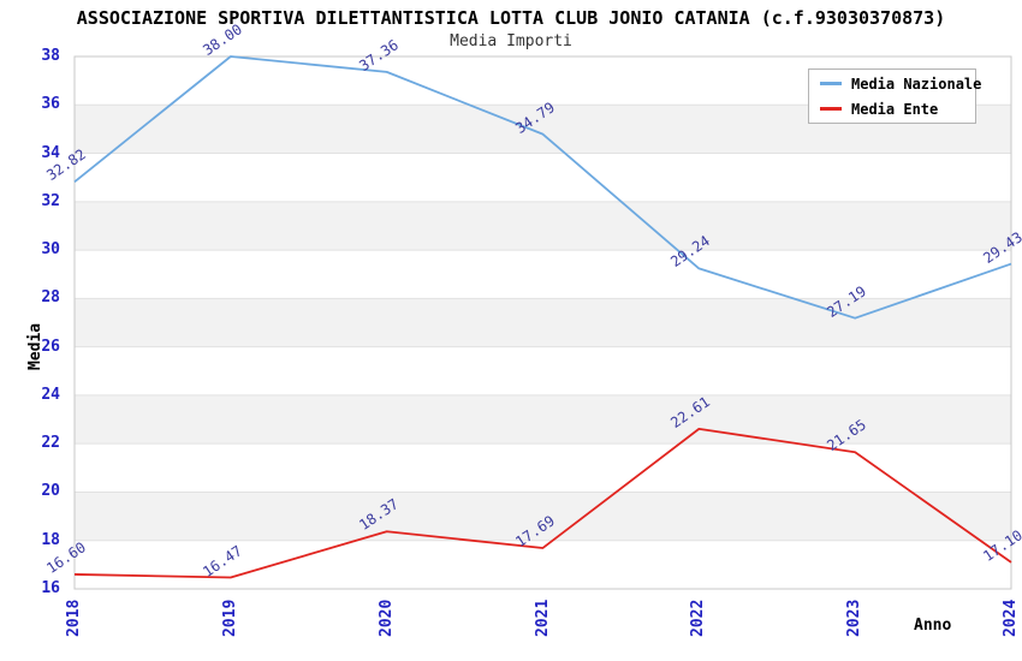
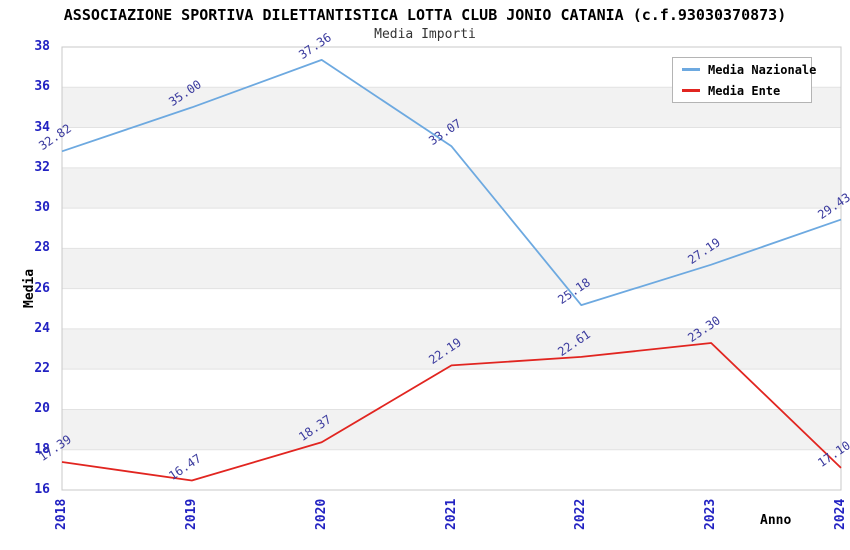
Media Ente/2018: 16.60 -> 17.39
Media Nazionale/2019: 38.00 -> 35.00
Media Nazionale/2021: 34.79 -> 33.07
Media Ente/2021: 17.69 -> 22.19
Media Nazionale/2022: 29.24 -> 25.18
Media Ente/2023: 21.65 -> 23.30
